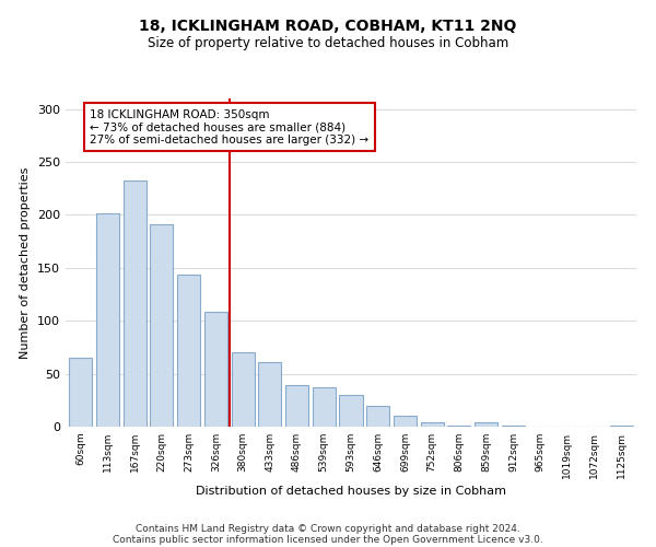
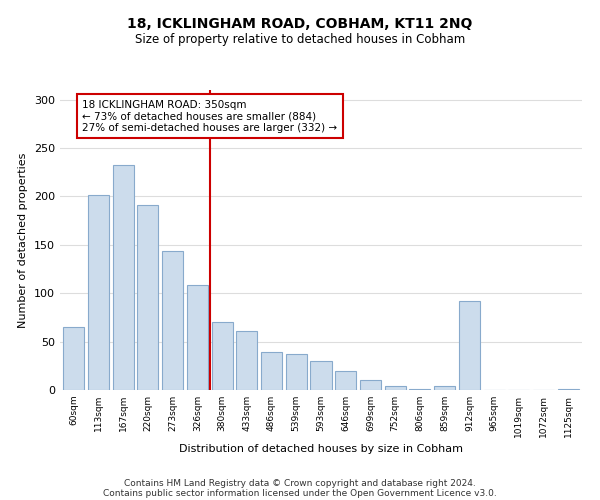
912sqm: 1 -> 92
